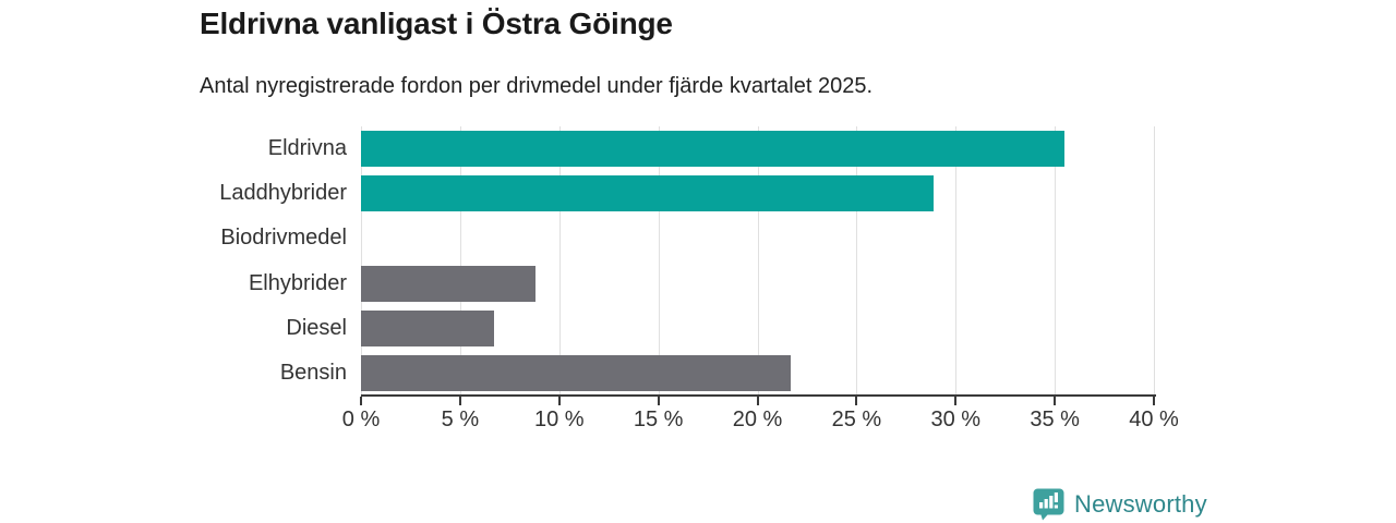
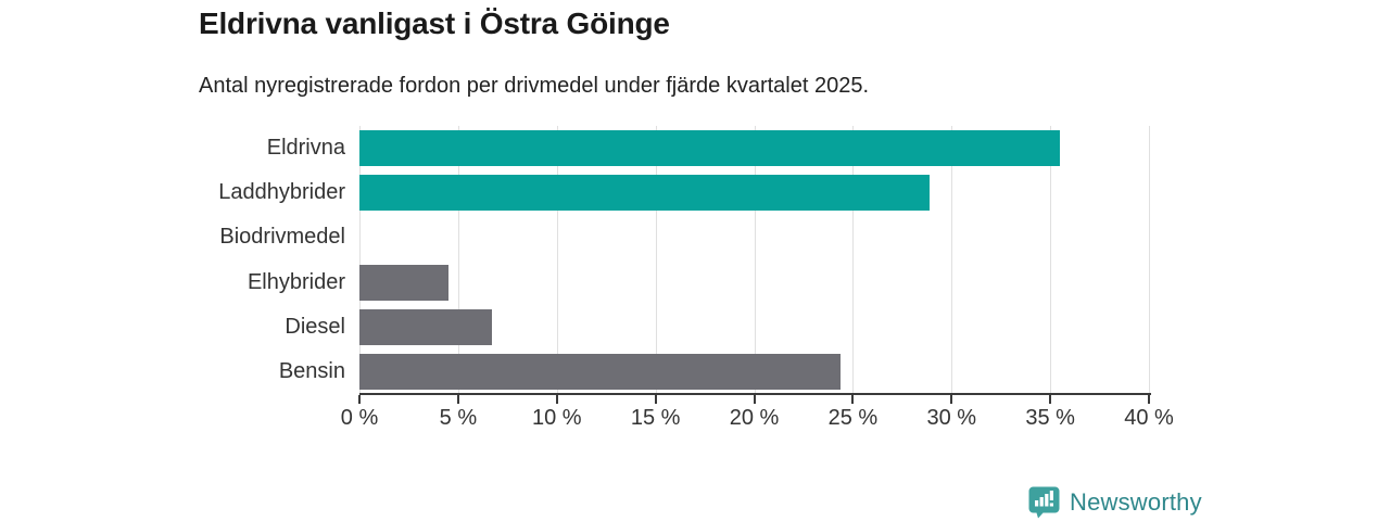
Elhybrider: 8.8% -> 4.5%
Bensin: 21.7% -> 24.4%
